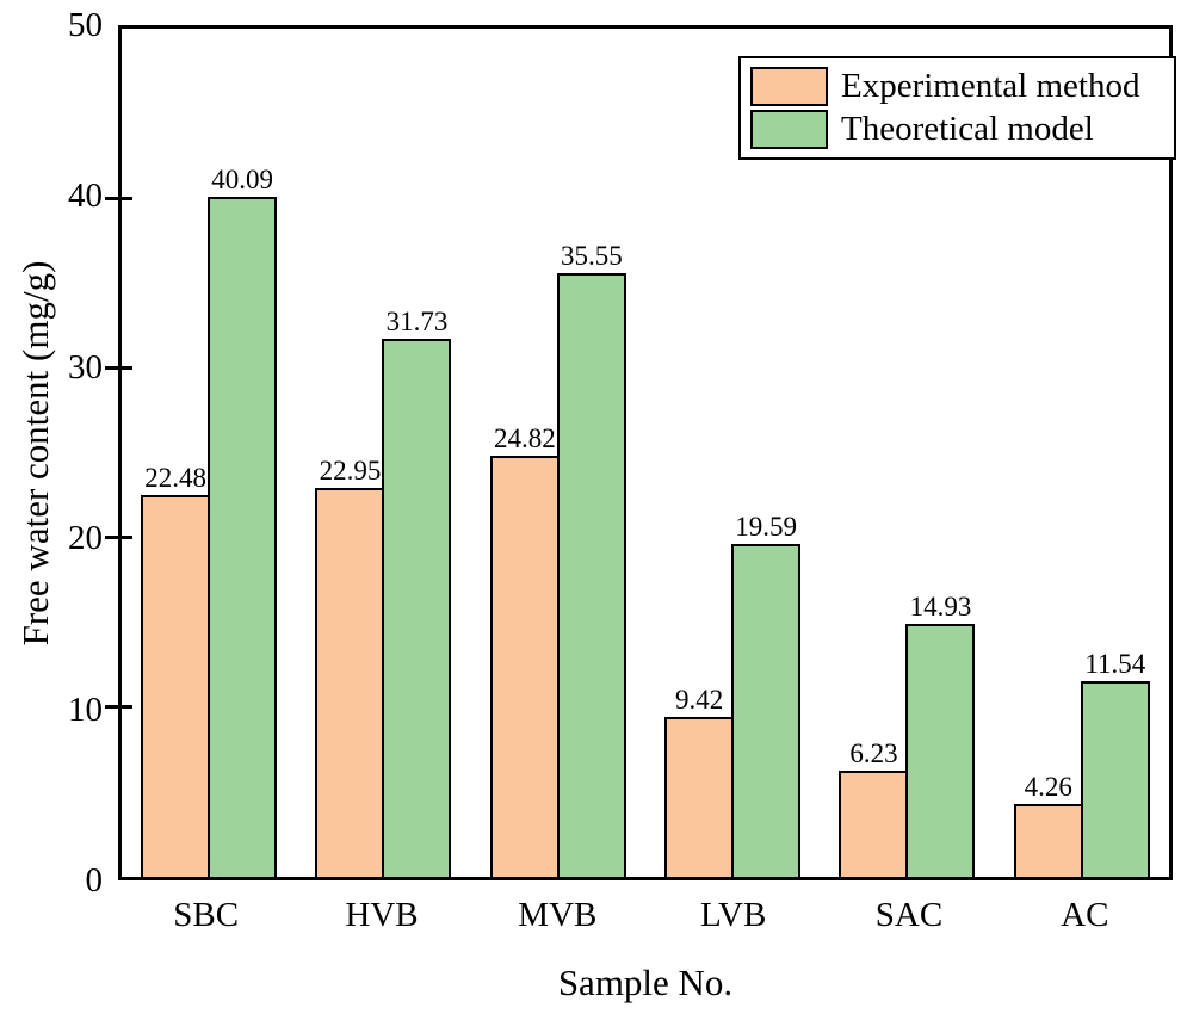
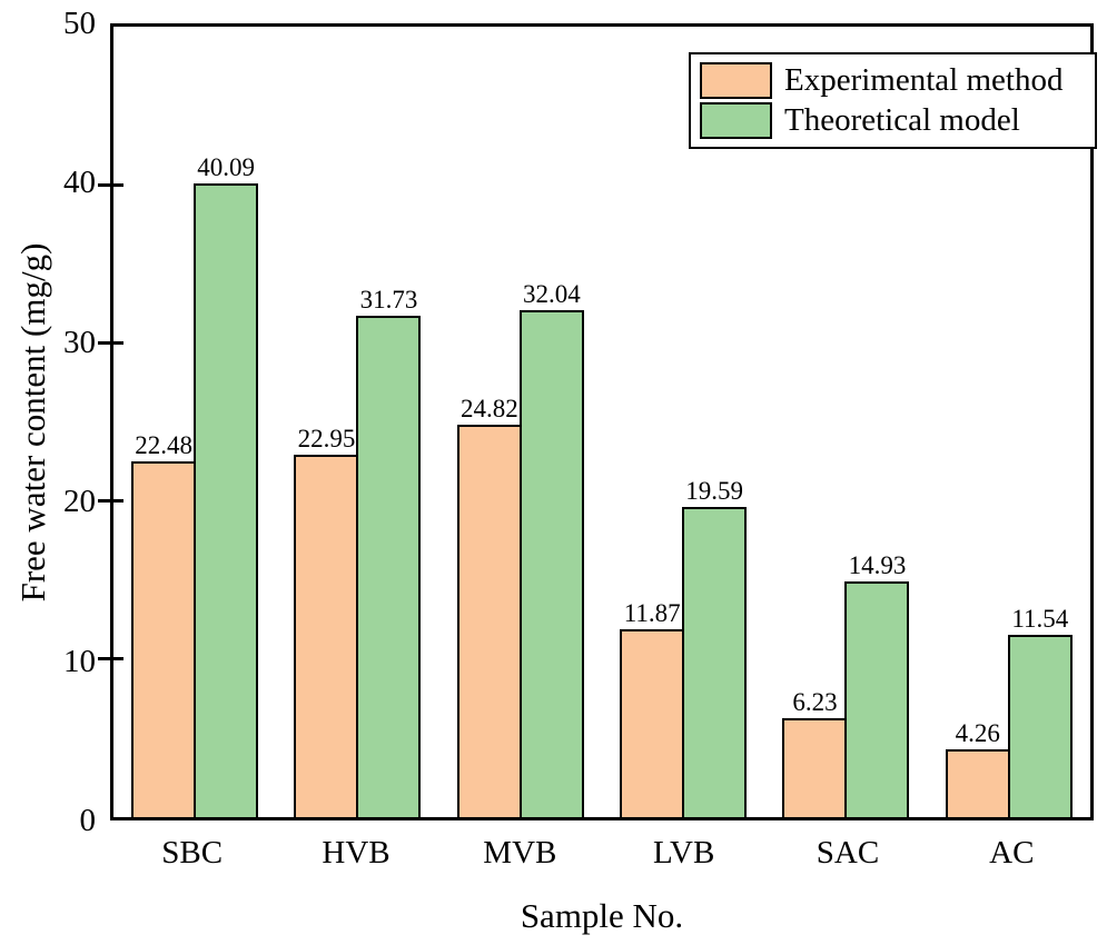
Theoretical model/MVB: 35.55 -> 32.04
Experimental method/LVB: 9.42 -> 11.87
